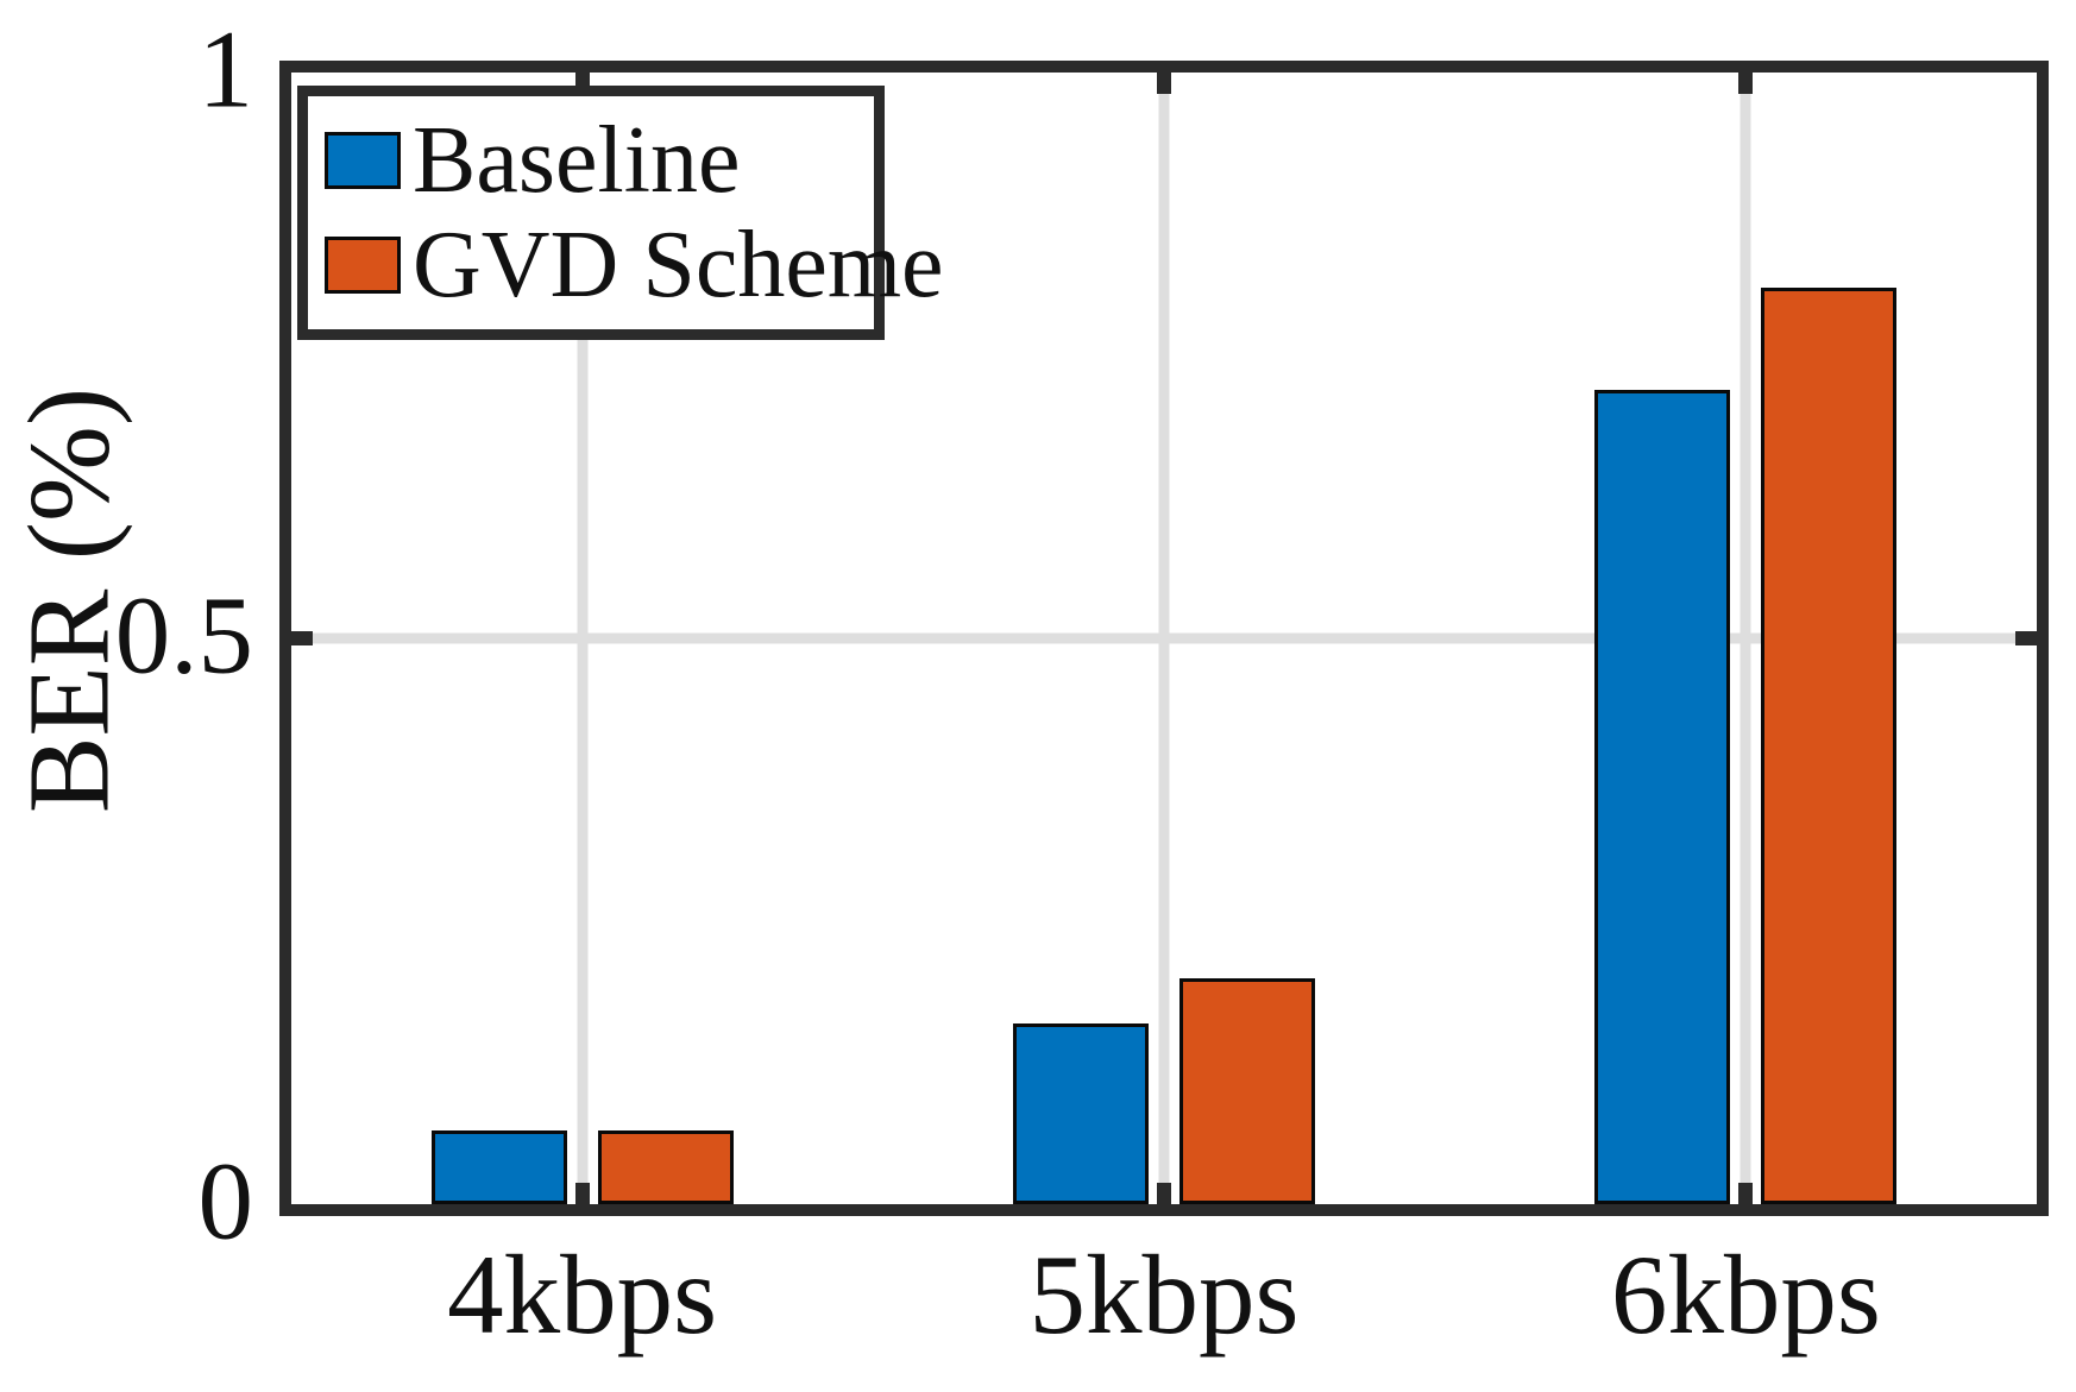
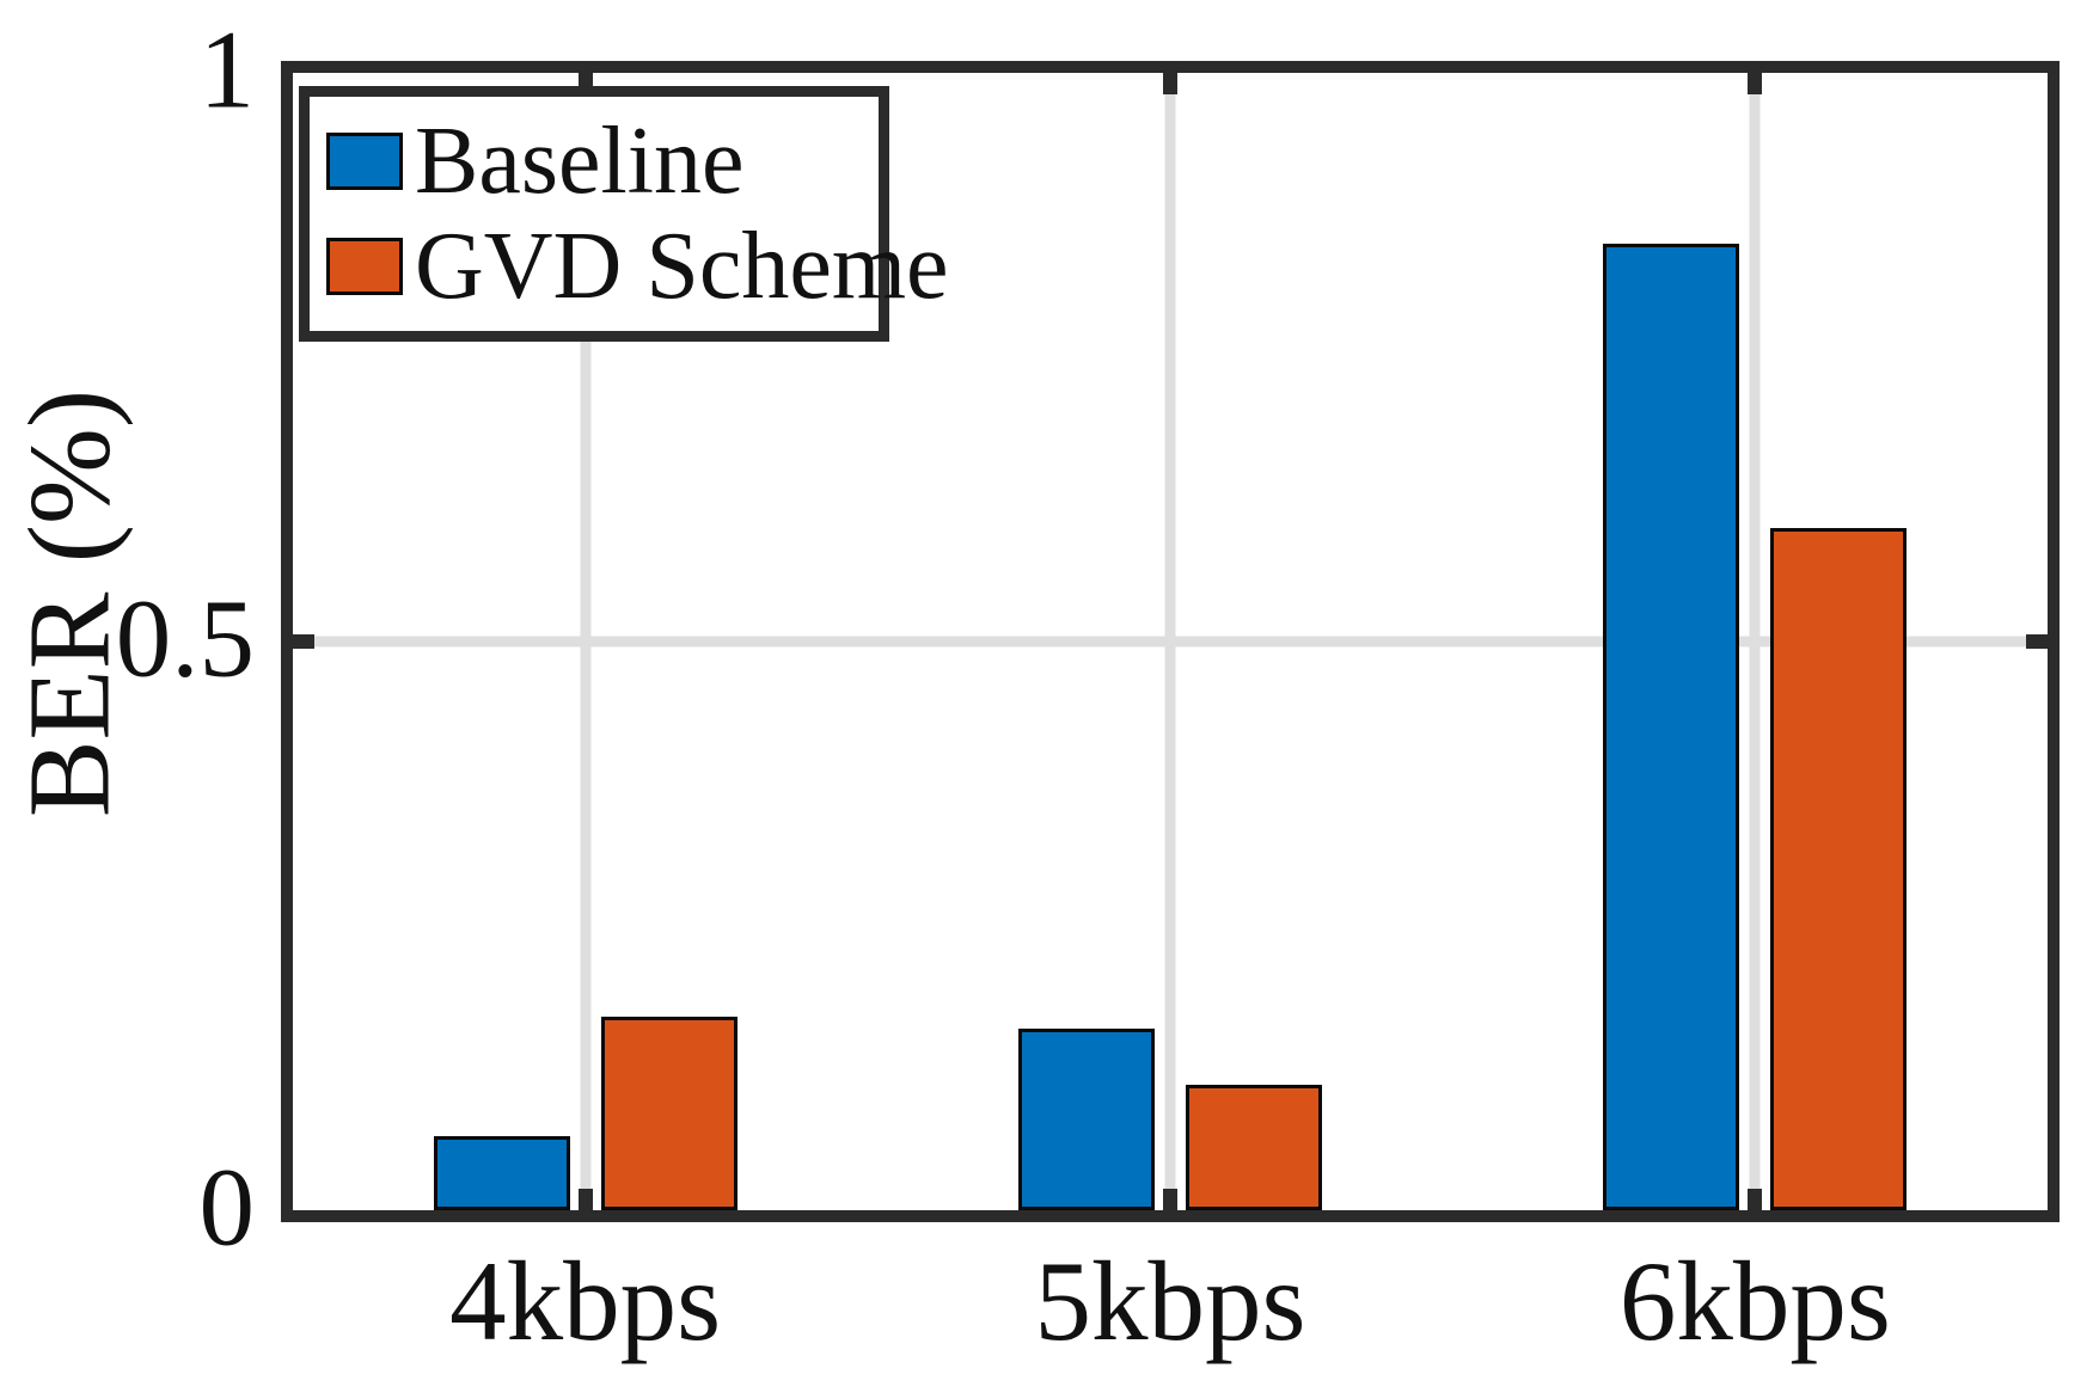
GVD Scheme/4kbps: 0.07 -> 0.17
GVD Scheme/5kbps: 0.20 -> 0.11
Baseline/6kbps: 0.72 -> 0.85
GVD Scheme/6kbps: 0.81 -> 0.60
